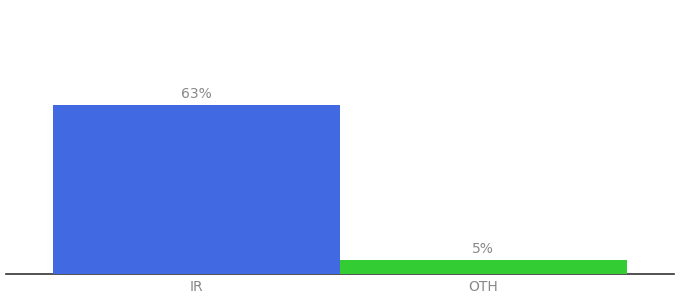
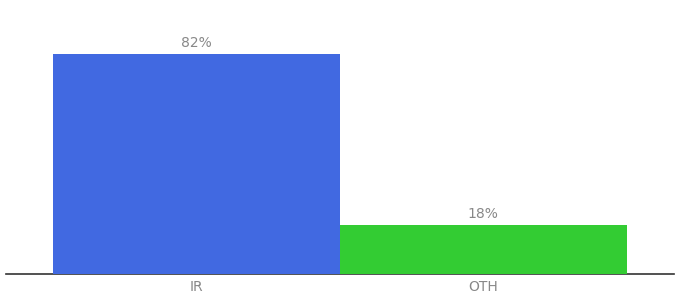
IR: 63% -> 82%
OTH: 5% -> 18%
